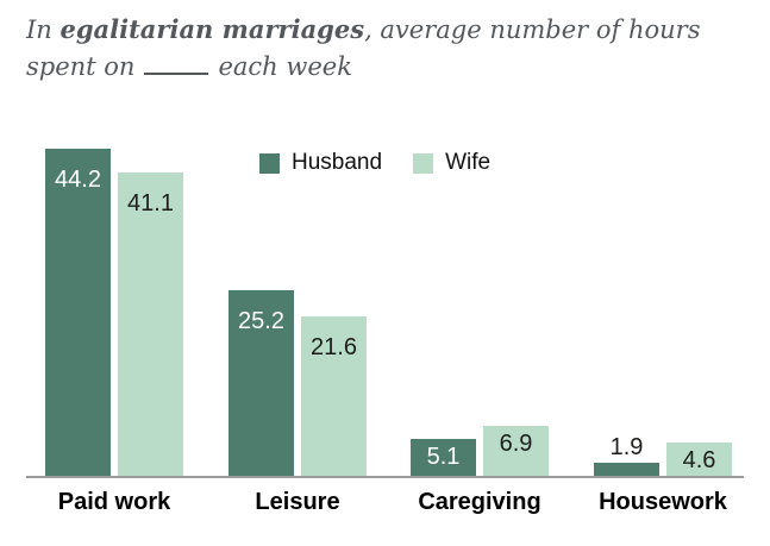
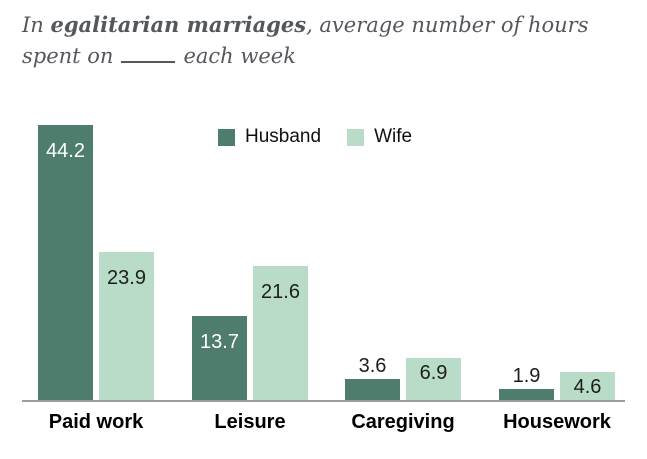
Wife/Paid work: 41.1 -> 23.9
Husband/Leisure: 25.2 -> 13.7
Husband/Caregiving: 5.1 -> 3.6
